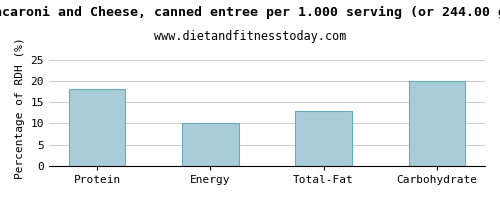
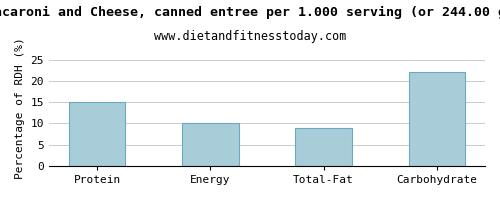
Protein: 18 -> 15
Total-Fat: 13 -> 9
Carbohydrate: 20 -> 22
